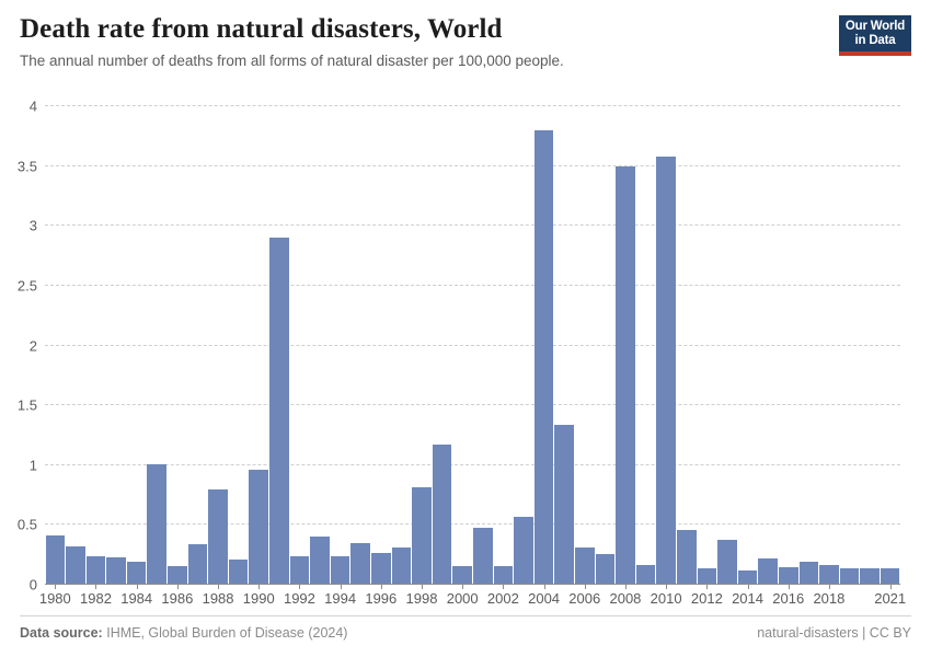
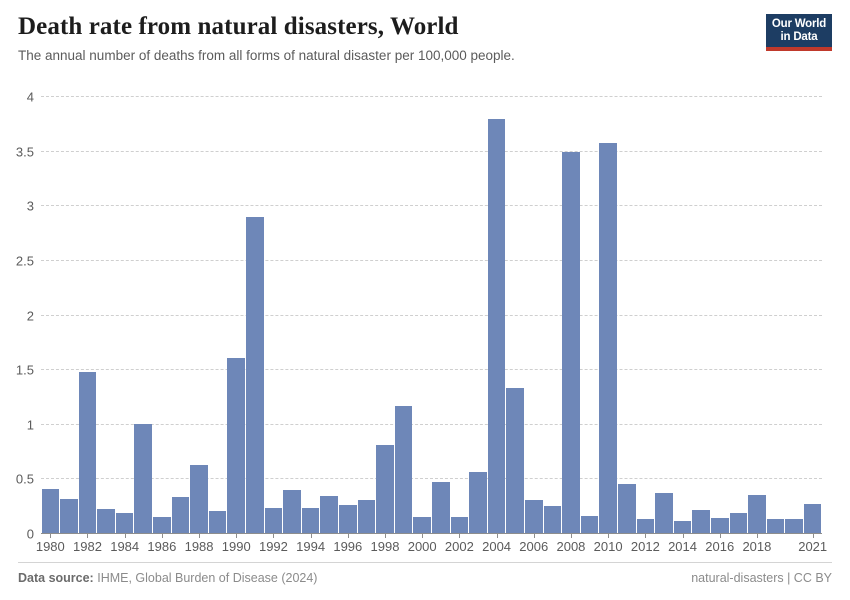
1982: 0.23 -> 1.47
1988: 0.79 -> 0.62
1990: 0.95 -> 1.60
2018: 0.16 -> 0.35
2021: 0.13 -> 0.27
